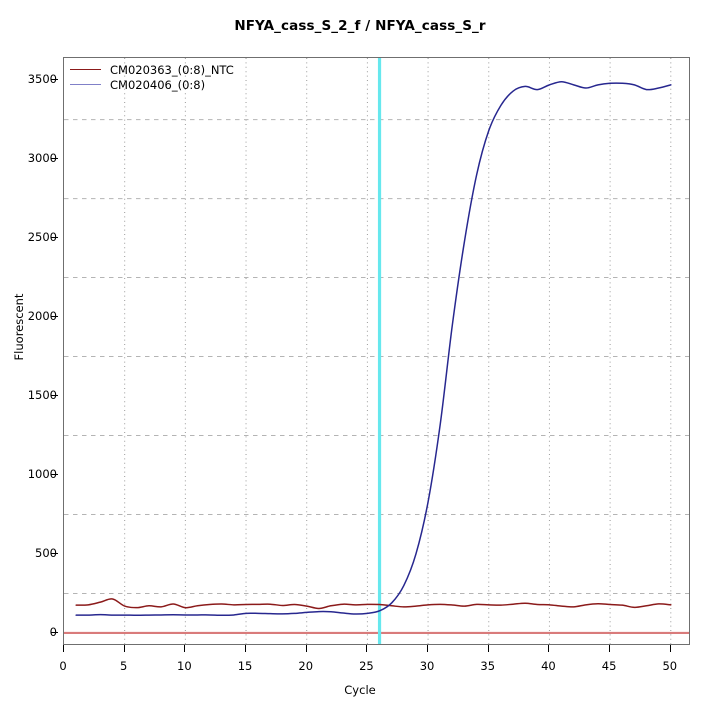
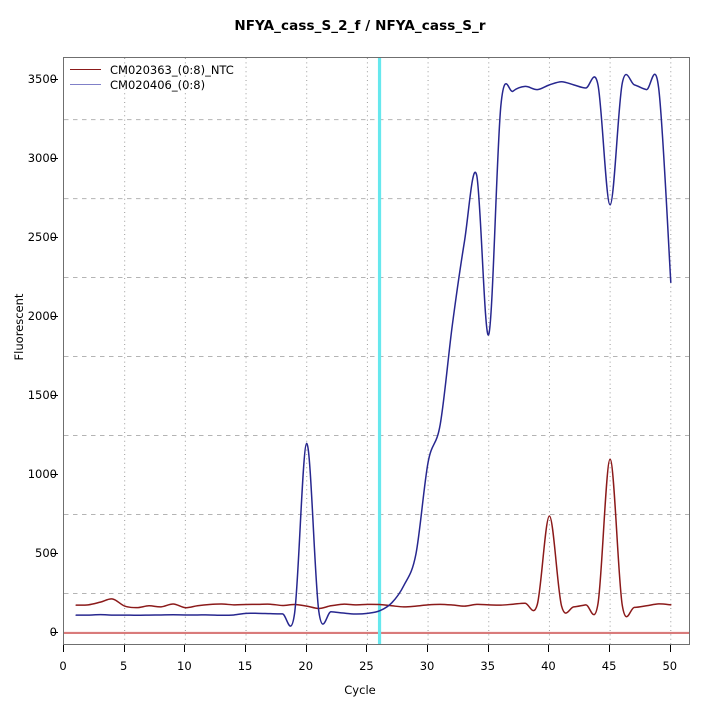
CM020406_(0:8)/20: 130 -> 1200
CM020406_(0:8)/30: 830 -> 1080
CM020406_(0:8)/35: 3180 -> 1890
CM020363_(0:8)_NTC/40: 180 -> 740
CM020363_(0:8)_NTC/45: 180 -> 1100
CM020406_(0:8)/45: 3480 -> 2710
CM020406_(0:8)/50: 3470 -> 2220
